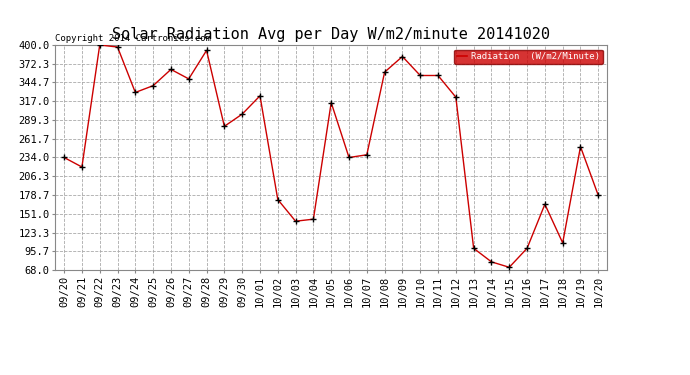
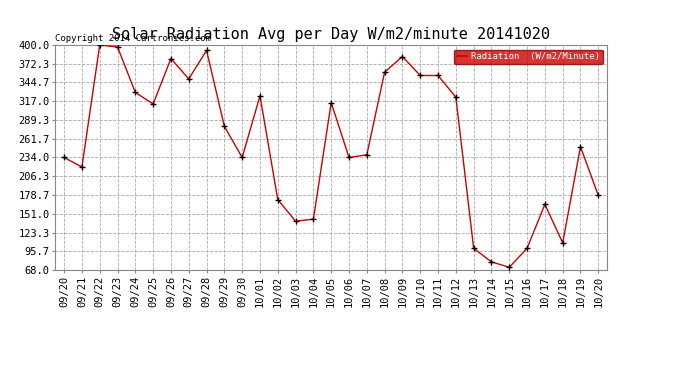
09/25: 340 -> 313
09/26: 364 -> 380
09/30: 298 -> 234
